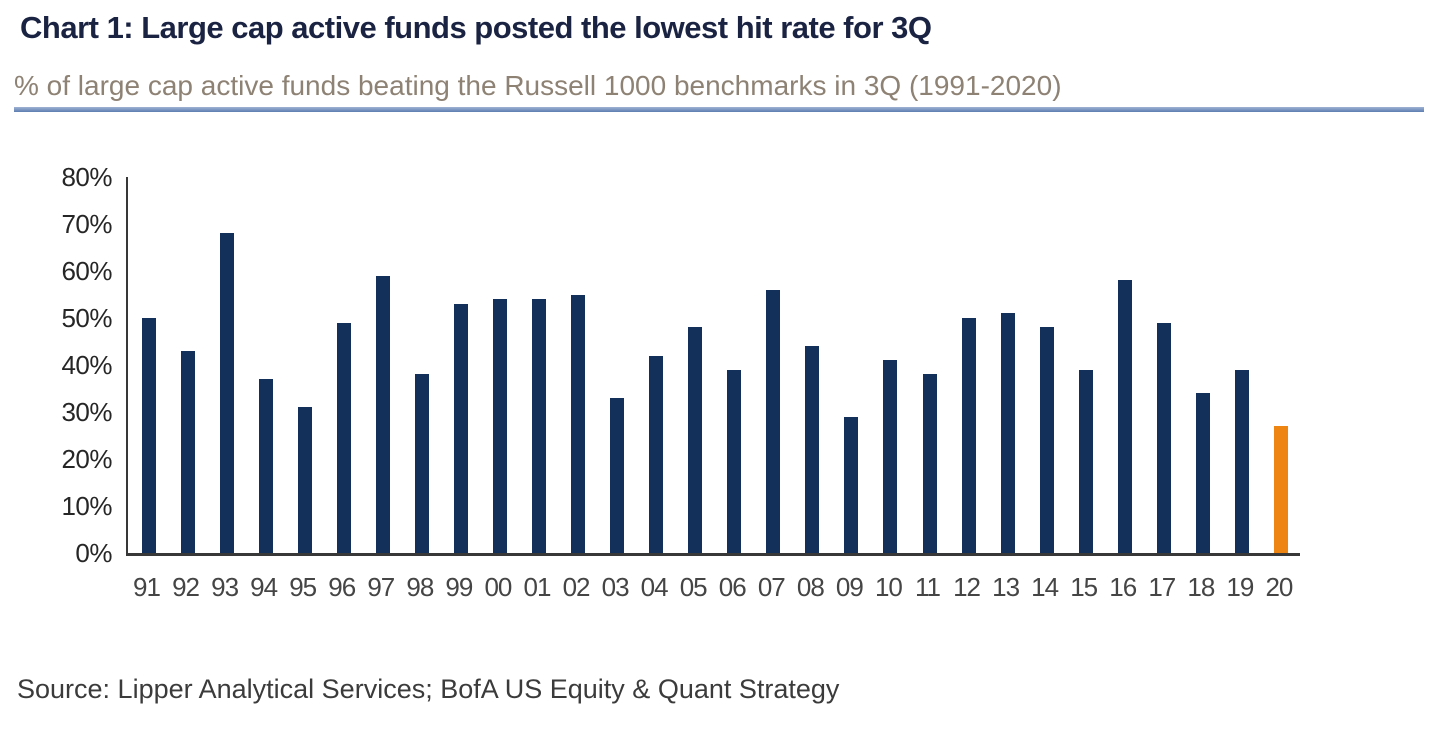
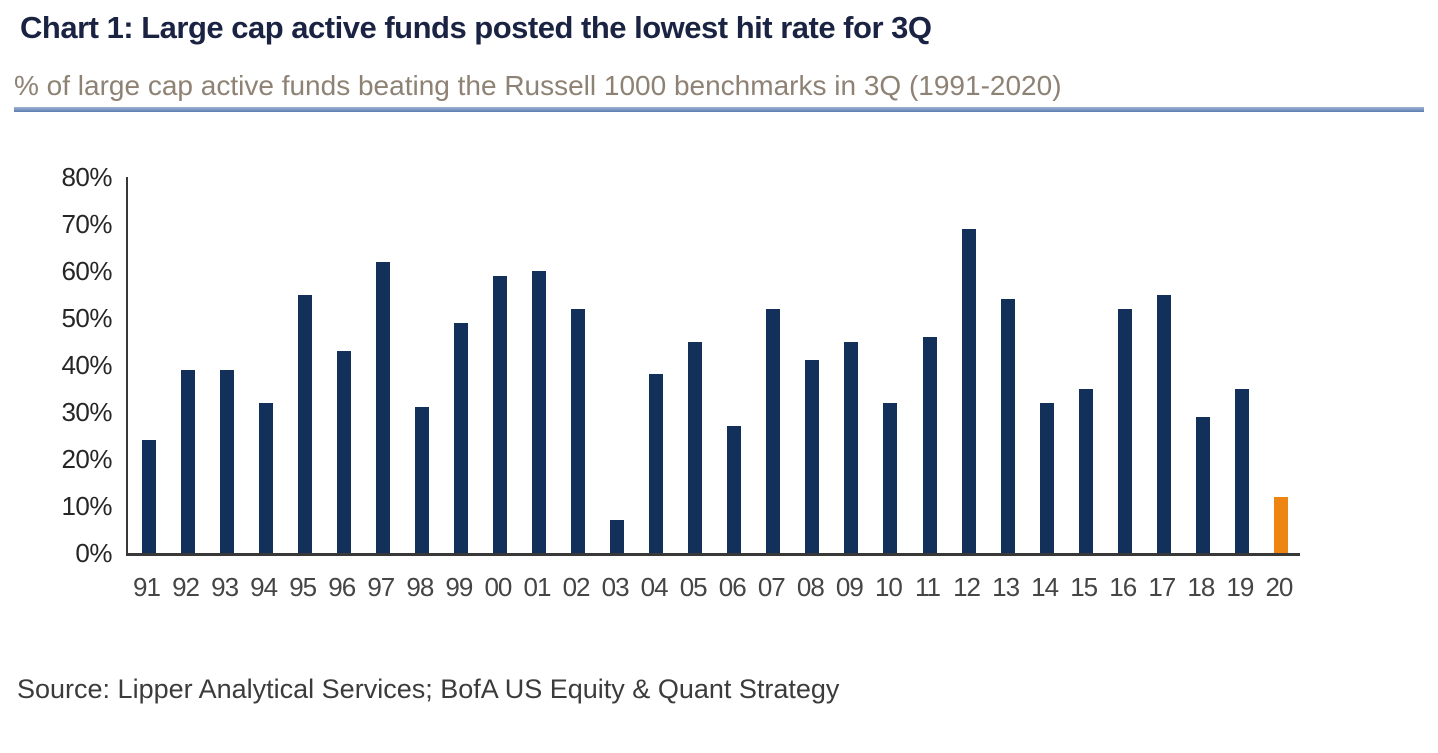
91: 50% -> 24%
92: 43% -> 39%
93: 68% -> 39%
94: 37% -> 32%
95: 31% -> 55%
96: 49% -> 43%
97: 59% -> 62%
98: 38% -> 31%
99: 53% -> 49%
00: 54% -> 59%
01: 54% -> 60%
02: 55% -> 52%
03: 33% -> 7%
04: 42% -> 38%
05: 48% -> 45%
06: 39% -> 27%
07: 56% -> 52%
08: 44% -> 41%
09: 29% -> 45%
10: 41% -> 32%
11: 38% -> 46%
12: 50% -> 69%
13: 51% -> 54%
14: 48% -> 32%
15: 39% -> 35%
16: 58% -> 52%
17: 49% -> 55%
18: 34% -> 29%
19: 39% -> 35%
20: 27% -> 12%
